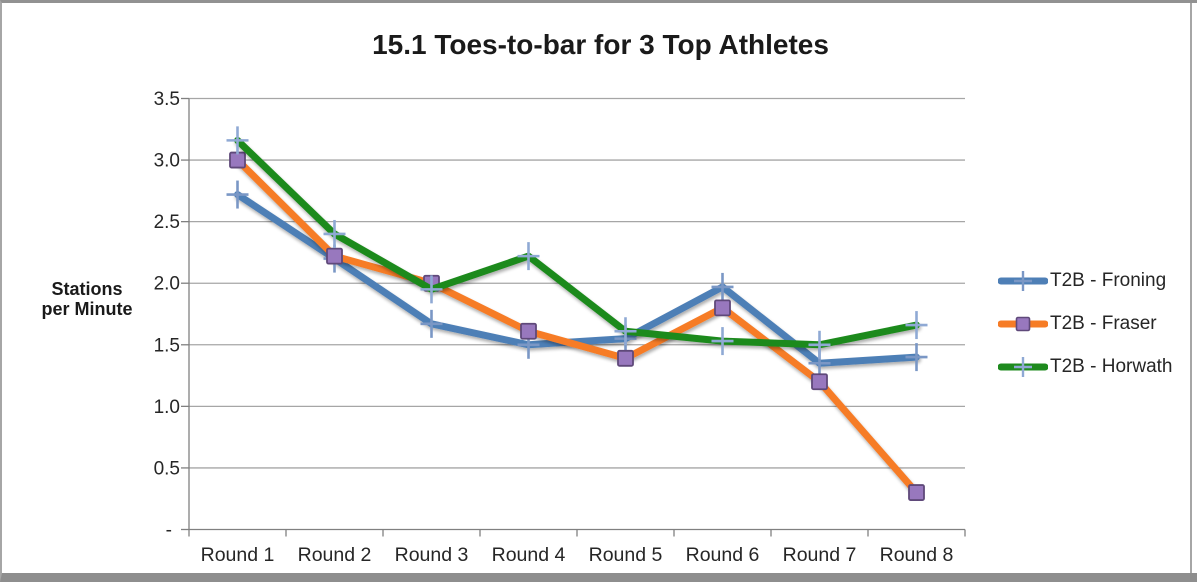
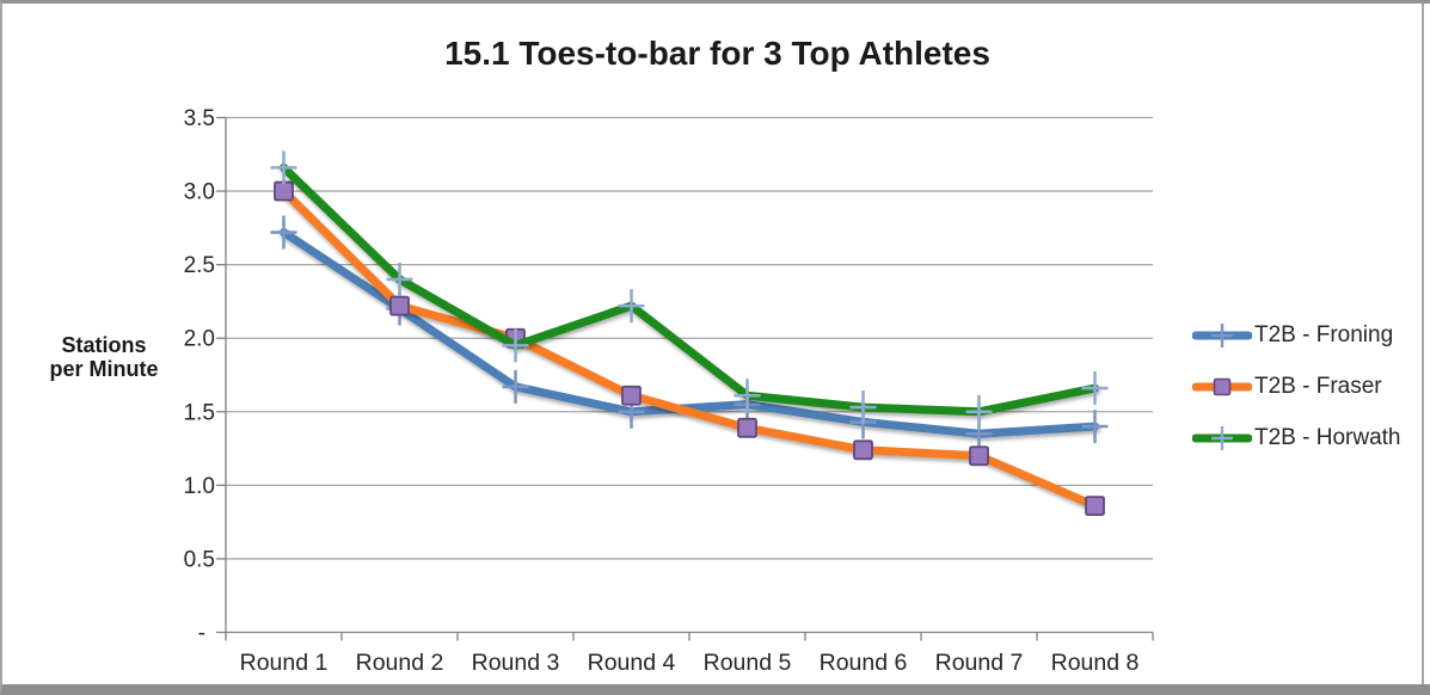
T2B - Froning/Round 6: 1.97 -> 1.43
T2B - Fraser/Round 6: 1.80 -> 1.24
T2B - Fraser/Round 8: 0.30 -> 0.86
